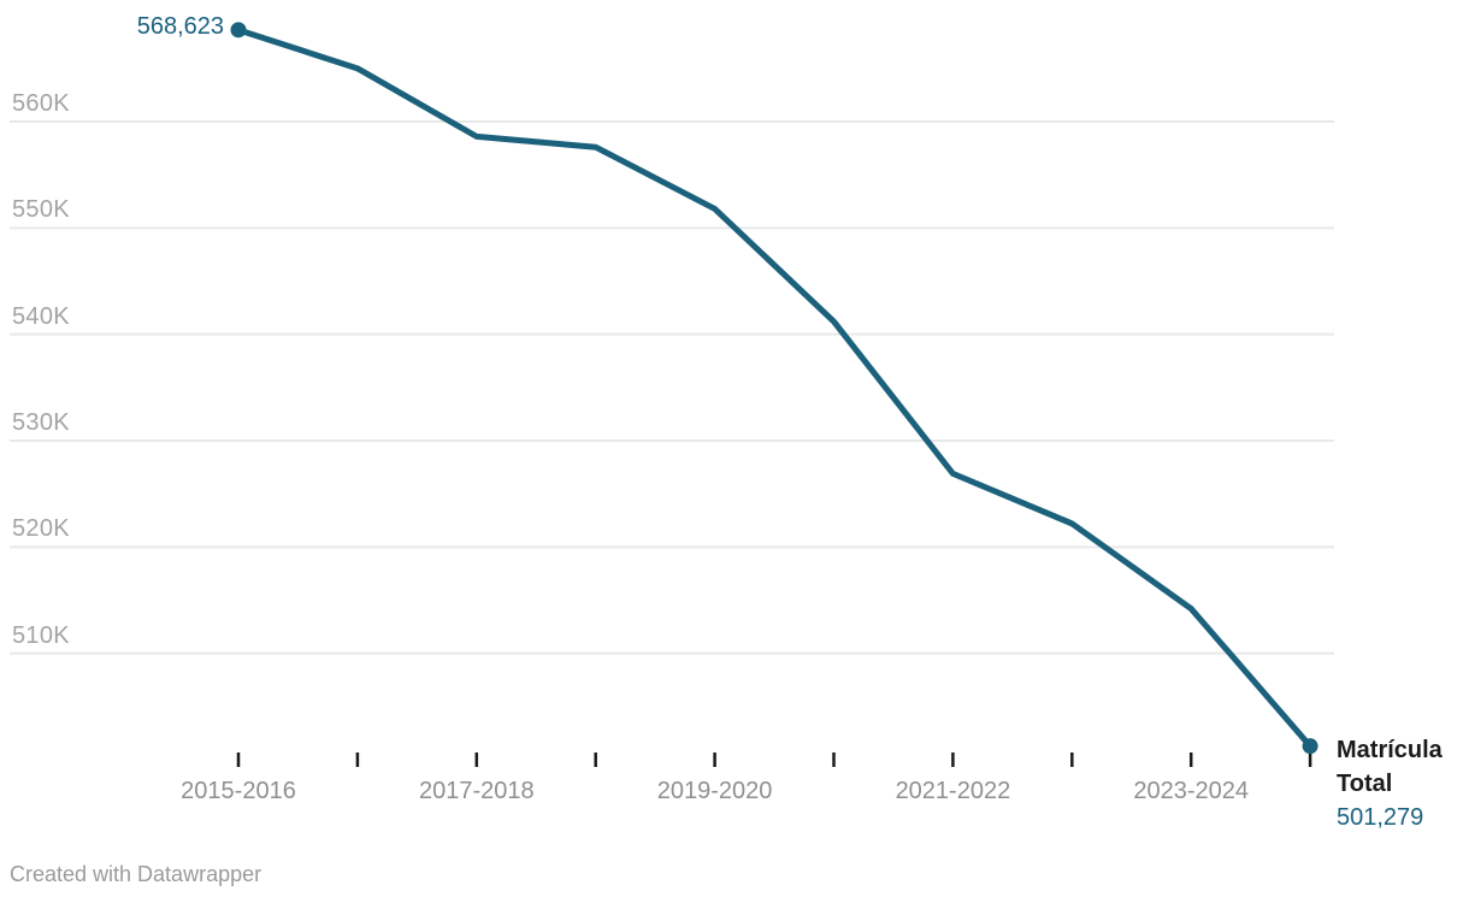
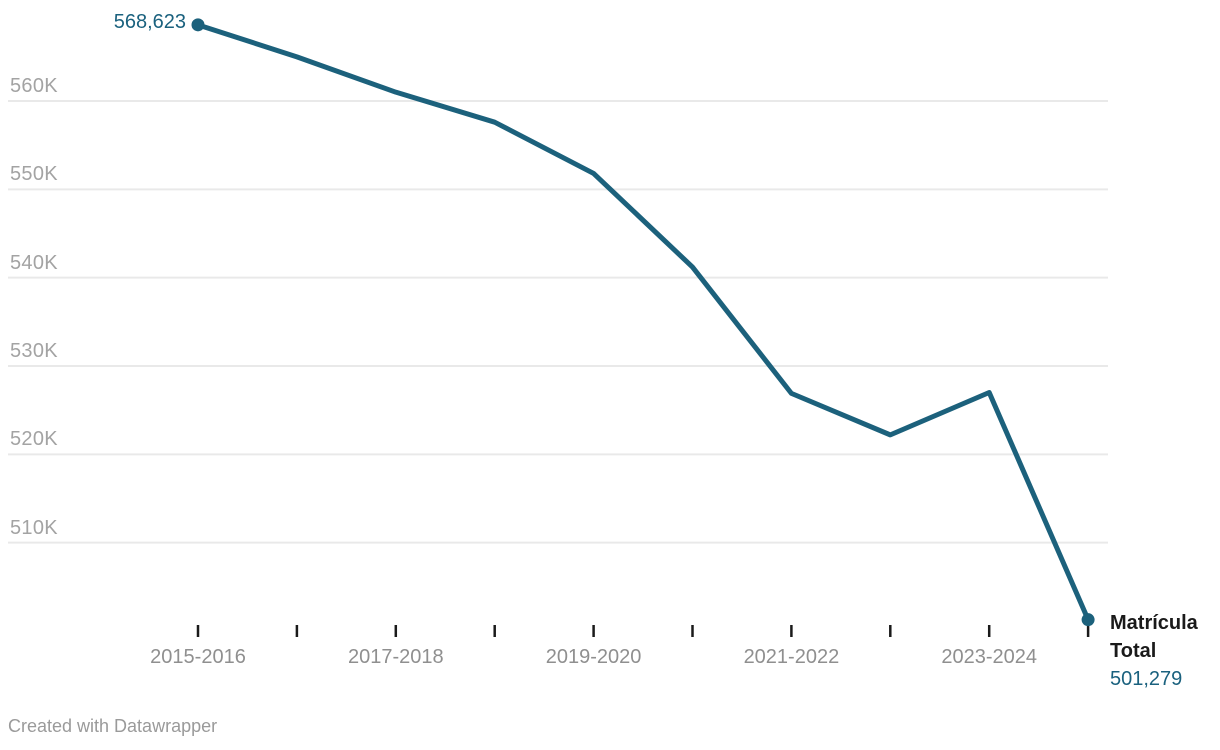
2017-2018: 559K -> 561K
2023-2024: 514K -> 527K
